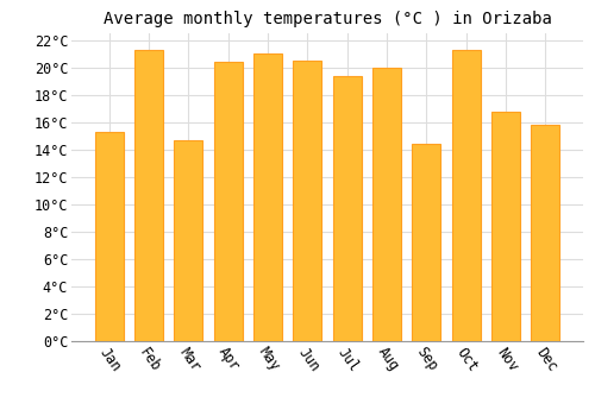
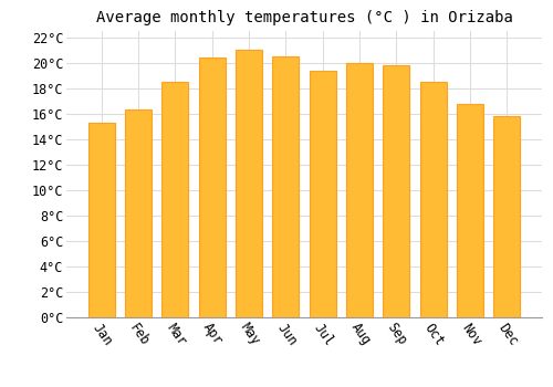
Feb: 21.3°C -> 16.3°C
Mar: 14.7°C -> 18.5°C
Sep: 14.4°C -> 19.8°C
Oct: 21.3°C -> 18.5°C
